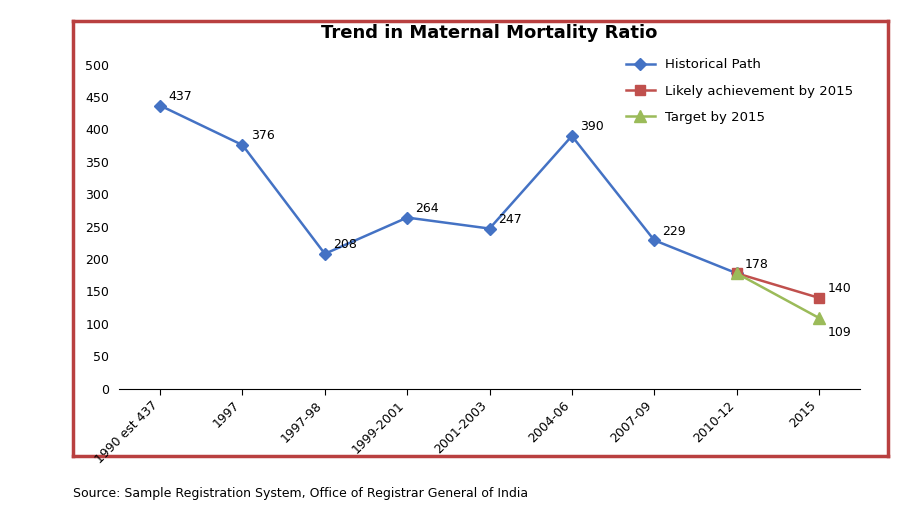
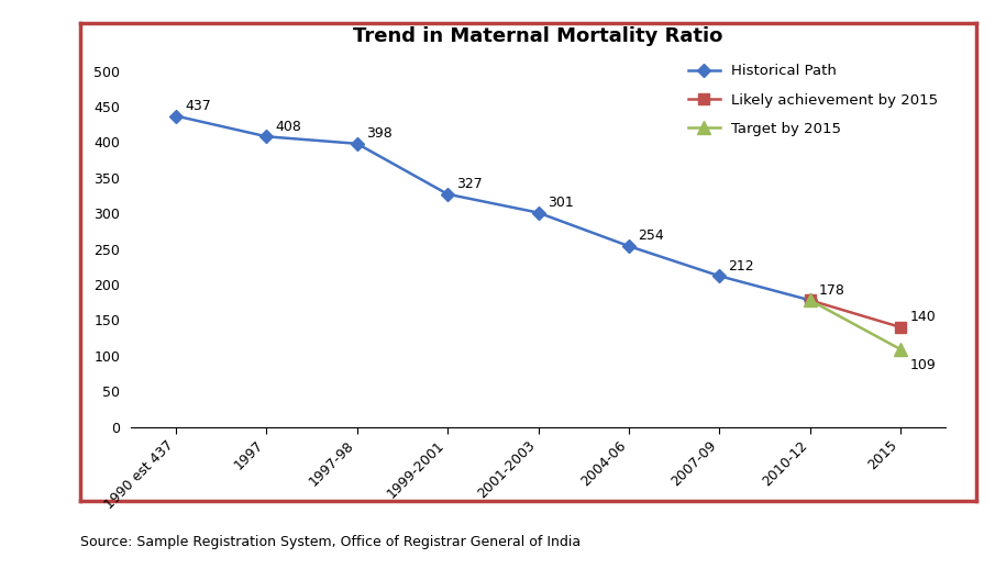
1997: 376 -> 408
1997-98: 208 -> 398
1999-2001: 264 -> 327
2001-2003: 247 -> 301
2004-06: 390 -> 254
2007-09: 229 -> 212
